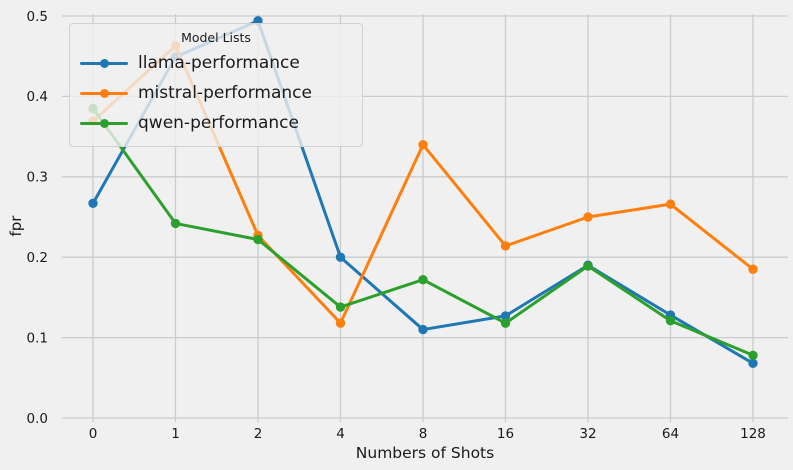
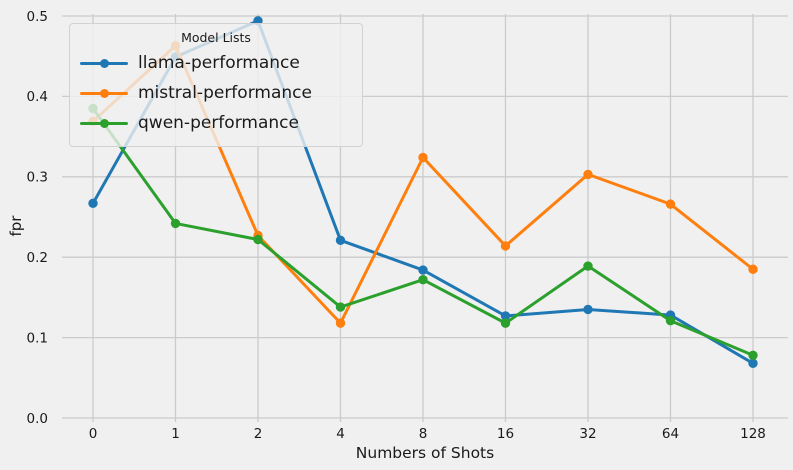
llama-performance/4: 0.20 -> 0.22
llama-performance/8: 0.11 -> 0.18
mistral-performance/8: 0.34 -> 0.32
llama-performance/32: 0.19 -> 0.14
mistral-performance/32: 0.25 -> 0.30
